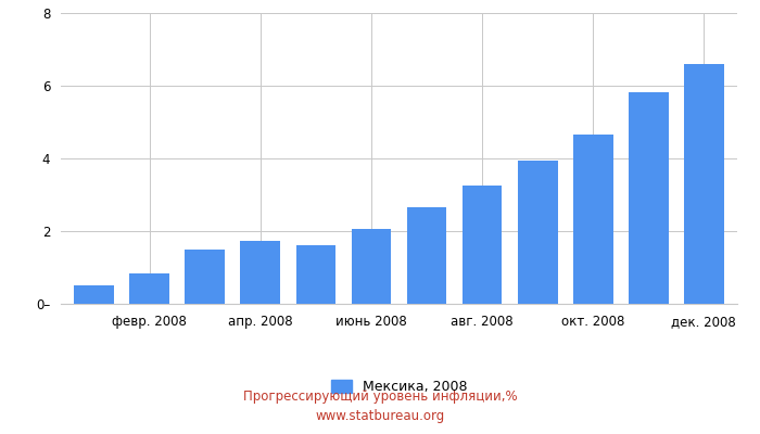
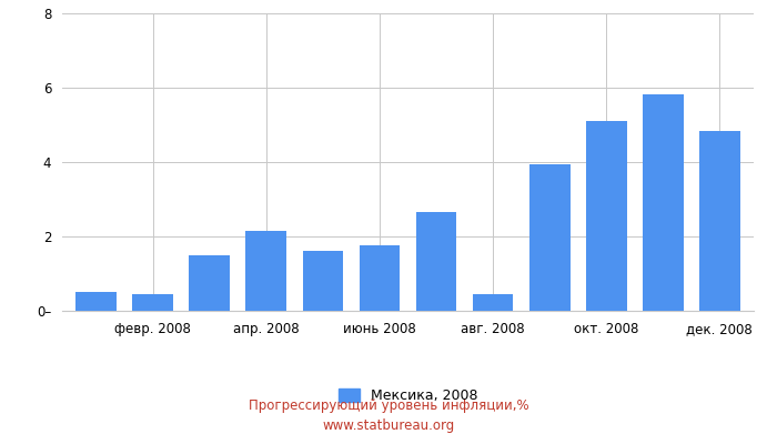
февр. 2008: 0.85 -> 0.45
апр. 2008: 1.73 -> 2.15
июнь 2008: 2.07 -> 1.75
авг. 2008: 3.25 -> 0.45
окт. 2008: 4.65 -> 5.10
дек. 2008: 6.60 -> 4.85
